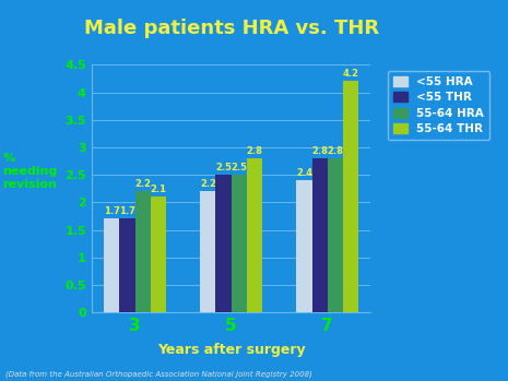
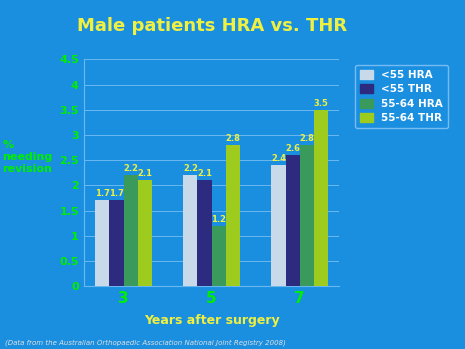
<55 THR/5: 2.5 -> 2.1
55-64 HRA/5: 2.5 -> 1.2
<55 THR/7: 2.8 -> 2.6
55-64 THR/7: 4.2 -> 3.5
